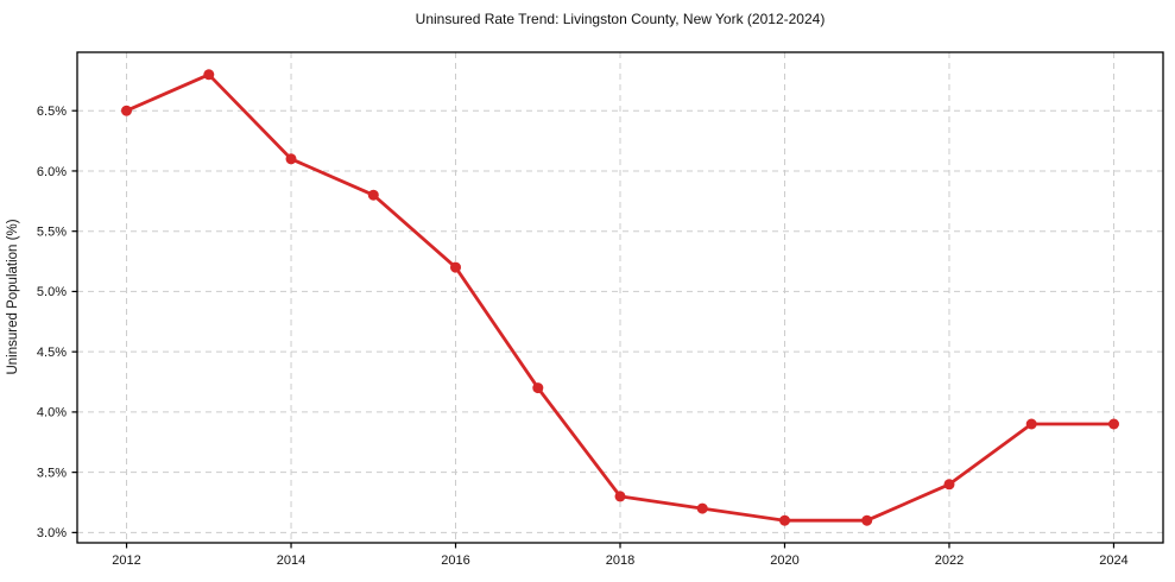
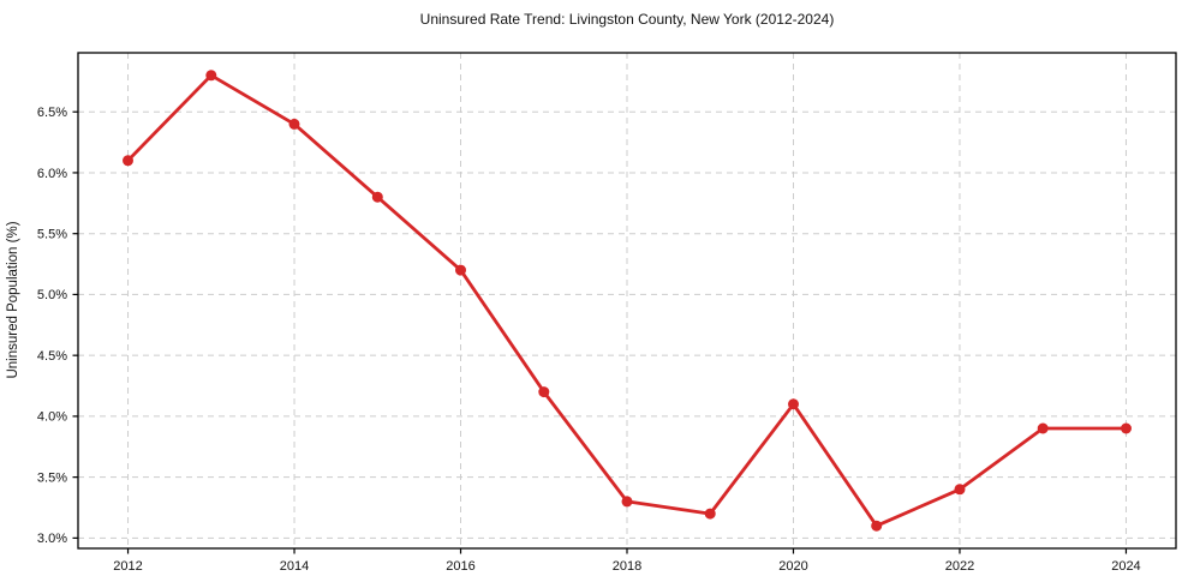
2012: 6.5% -> 6.1%
2014: 6.1% -> 6.4%
2020: 3.1% -> 4.1%
